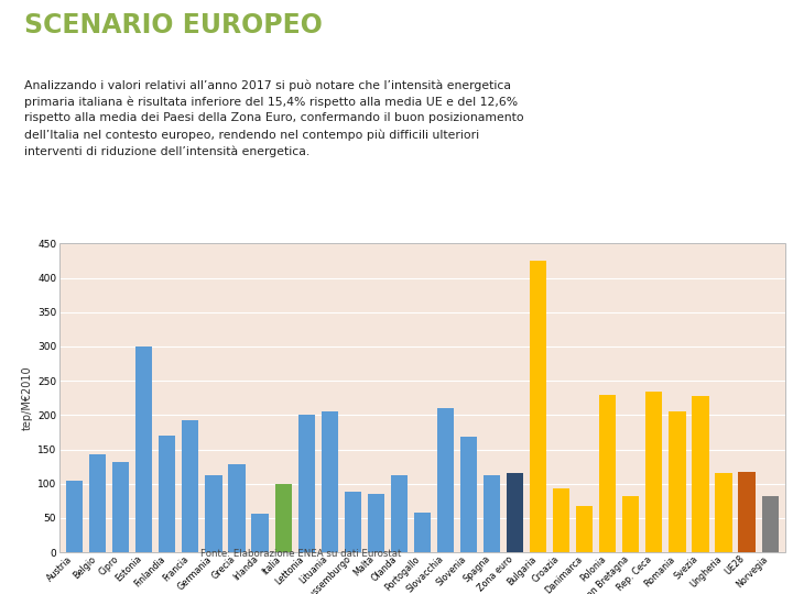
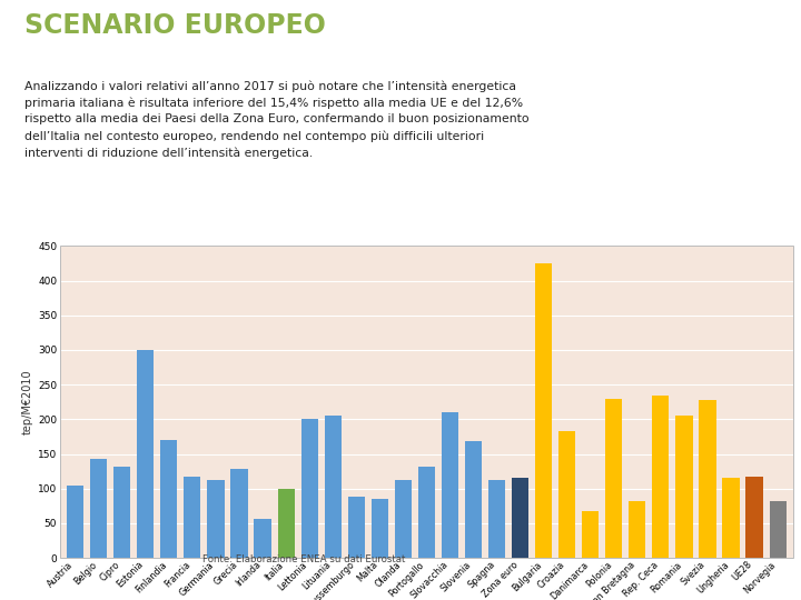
Francia: 192 -> 118
Portogallo: 58 -> 132
Croazia: 94 -> 183
